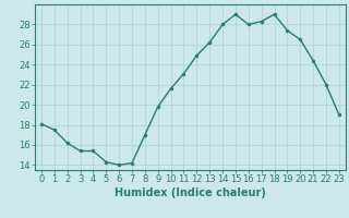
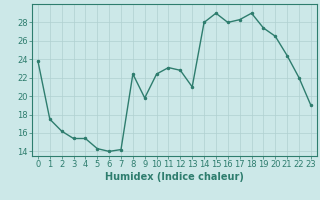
0: 18.1 -> 23.8
8: 17.0 -> 22.4
10: 21.6 -> 22.4
12: 24.9 -> 22.8
13: 26.2 -> 21.0
